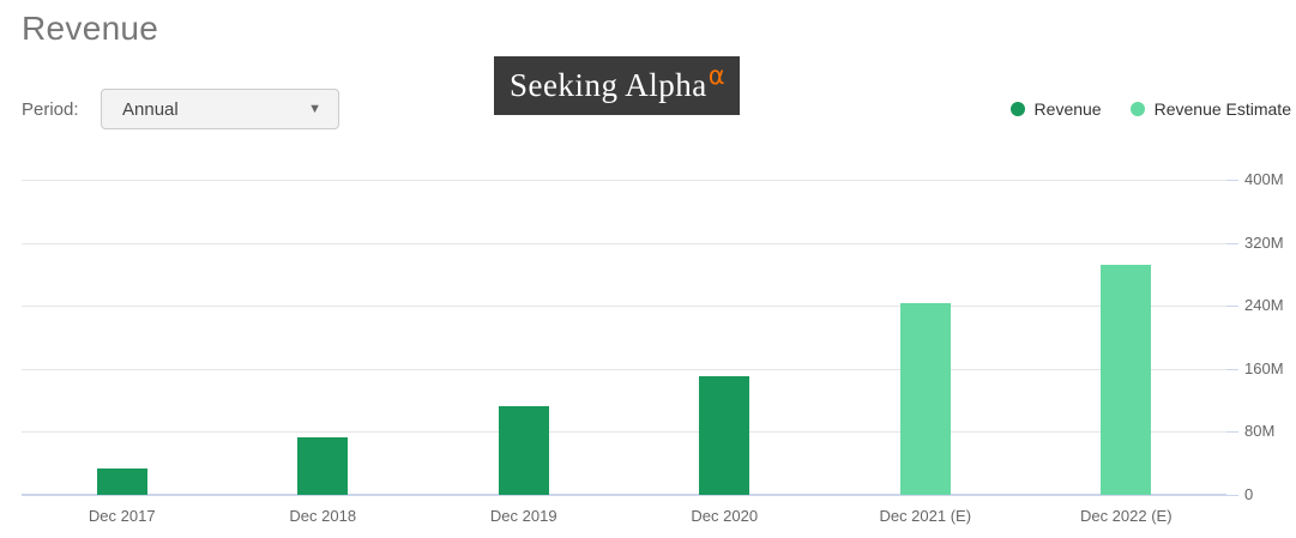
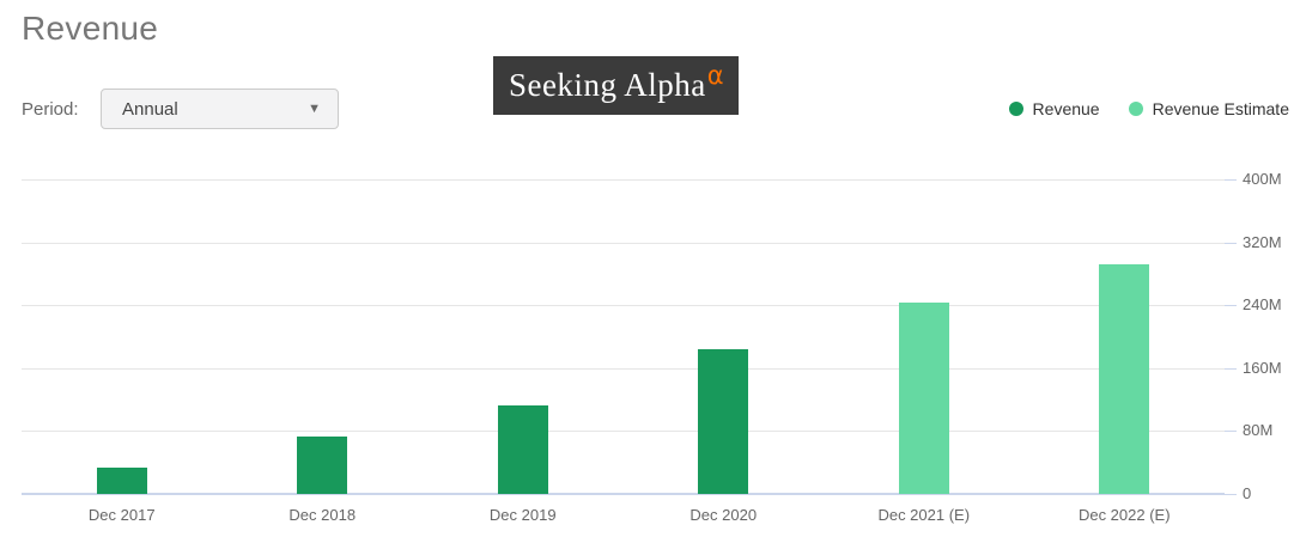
Revenue/Dec 2020: 150M -> 180M
